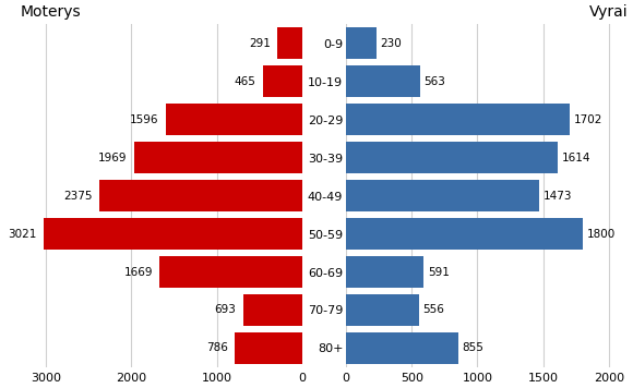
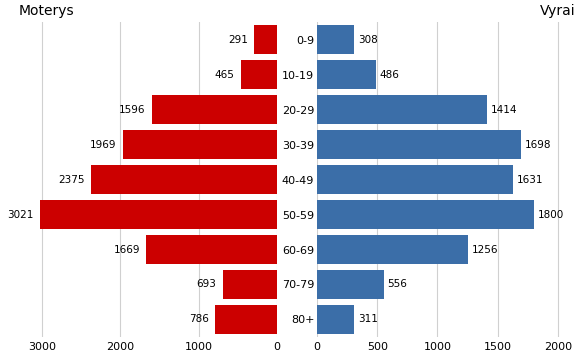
Vyrai/0-9: 230 -> 308
Vyrai/10-19: 563 -> 486
Vyrai/20-29: 1702 -> 1414
Vyrai/30-39: 1614 -> 1698
Vyrai/40-49: 1473 -> 1631
Vyrai/60-69: 591 -> 1256
Vyrai/80+: 855 -> 311
